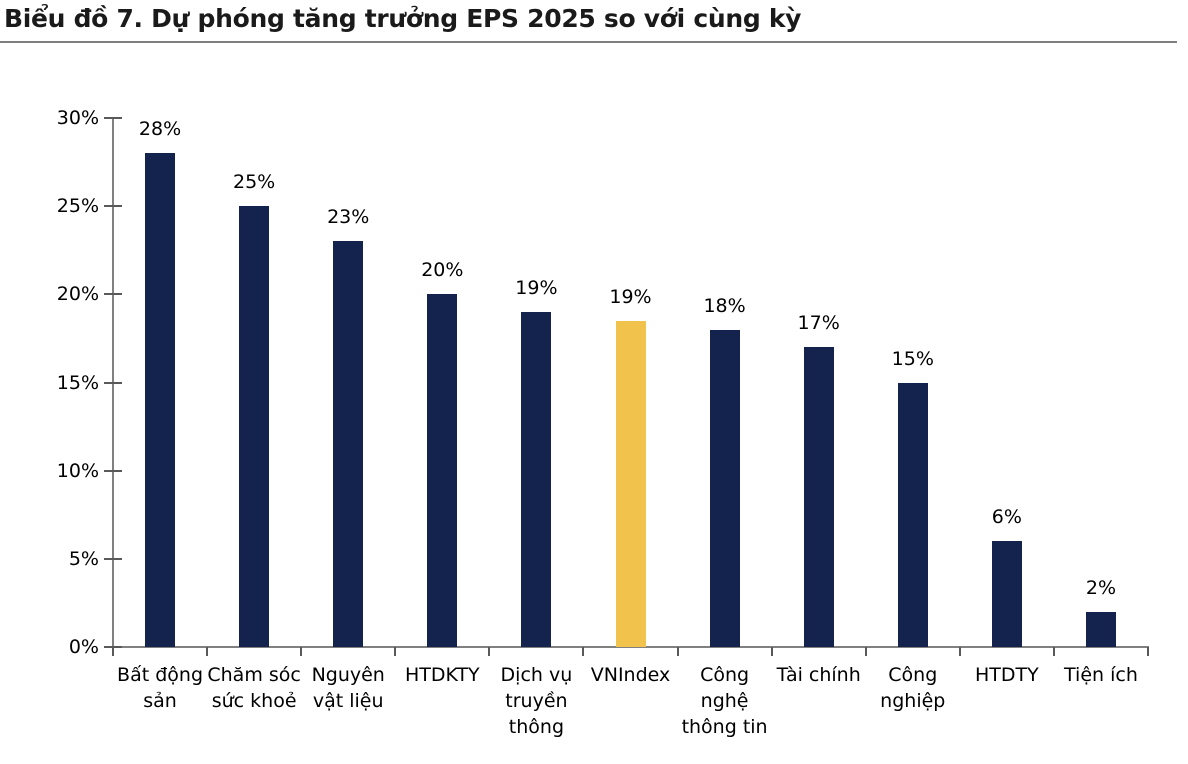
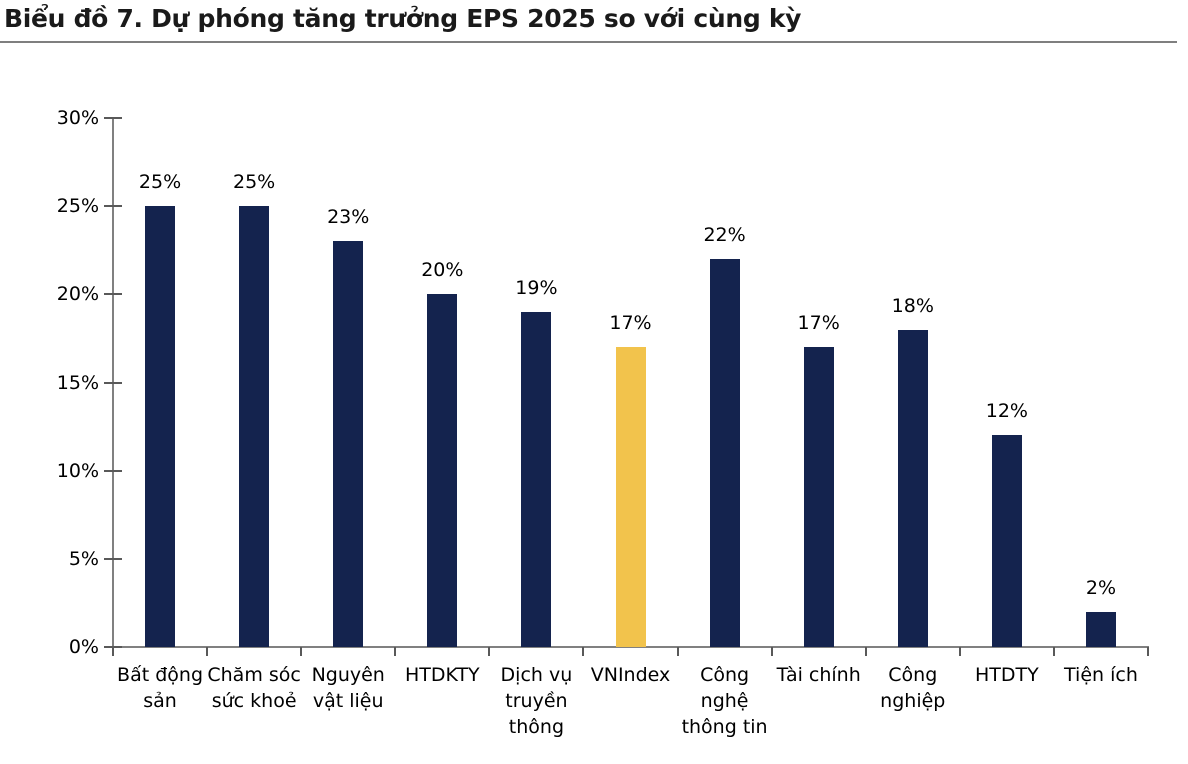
Bất động sản: 28% -> 25%
VNIndex: 19% -> 17%
Công nghệ thông tin: 18% -> 22%
Công nghiệp: 15% -> 18%
HTDTY: 6% -> 12%
